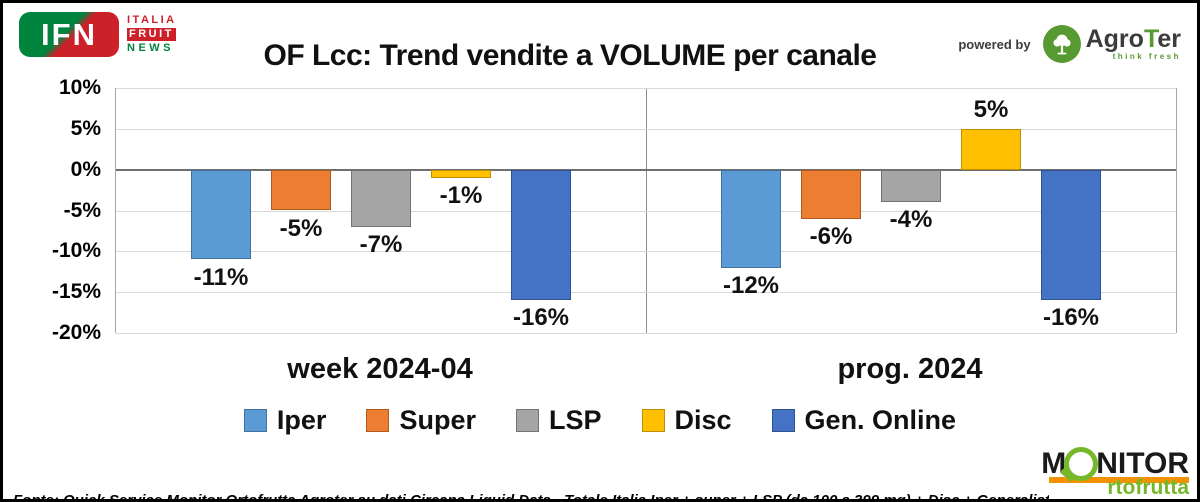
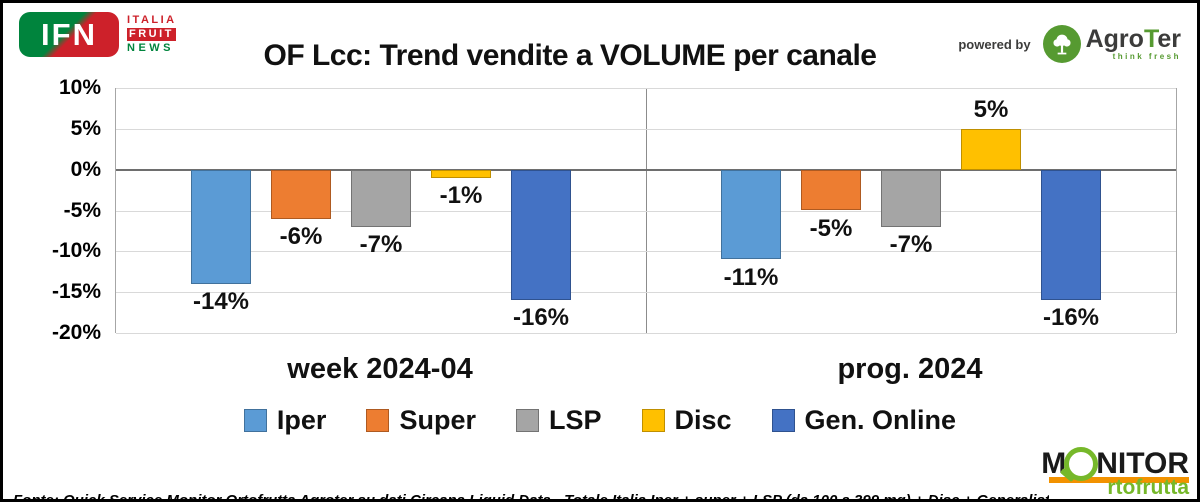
Iper/week 2024-04: -11% -> -14%
Super/week 2024-04: -5% -> -6%
Iper/prog. 2024: -12% -> -11%
Super/prog. 2024: -6% -> -5%
LSP/prog. 2024: -4% -> -7%
